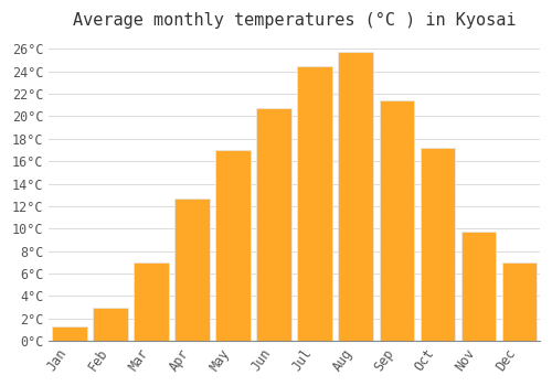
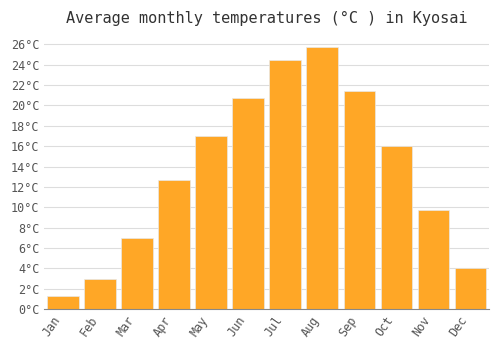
Oct: 17.2°C -> 16.0°C
Dec: 7.0°C -> 4.0°C
